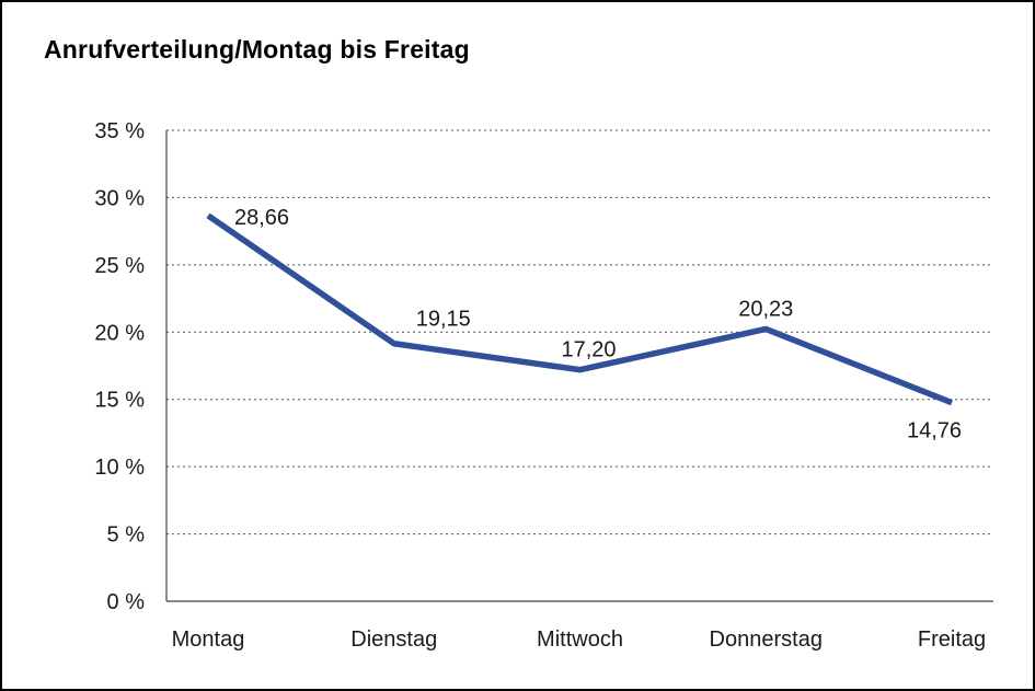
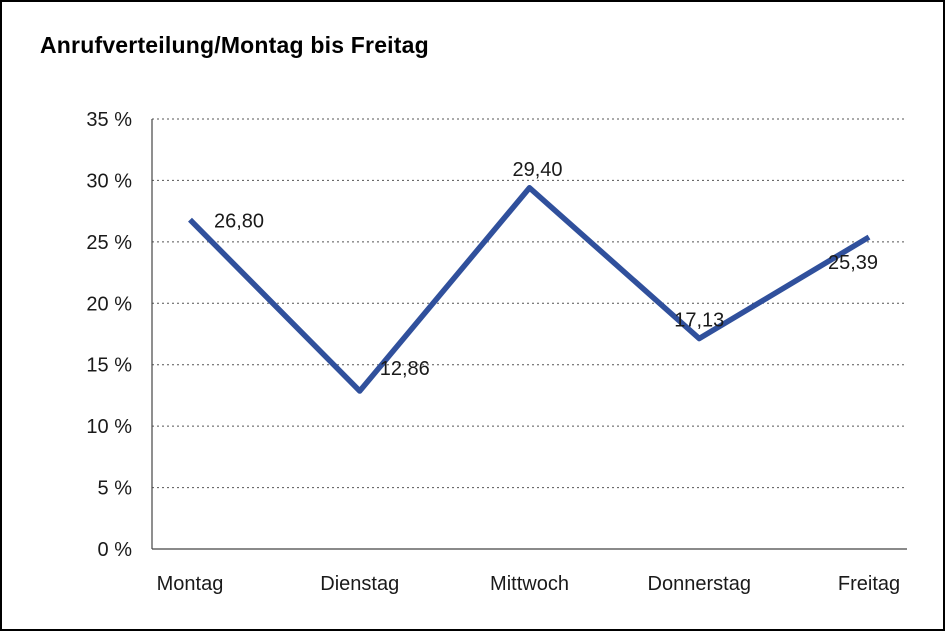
Montag: 28,66 -> 26,80
Dienstag: 19,15 -> 12,86
Mittwoch: 17,20 -> 29,40
Donnerstag: 20,23 -> 17,13
Freitag: 14,76 -> 25,39
